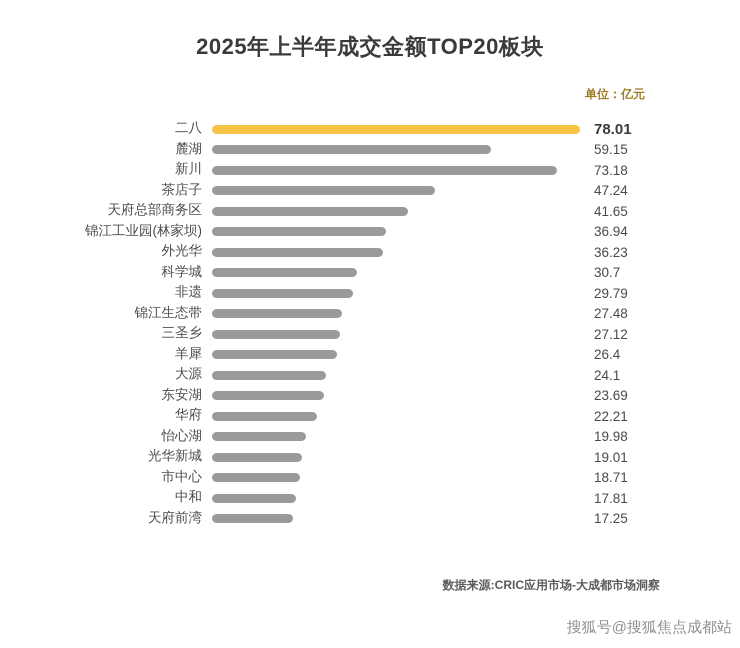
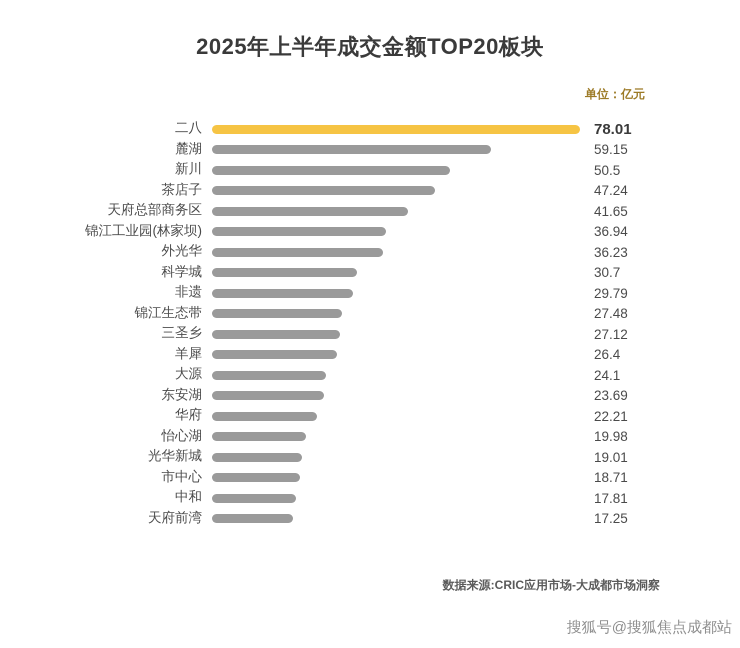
新川: 73.18 -> 50.5
